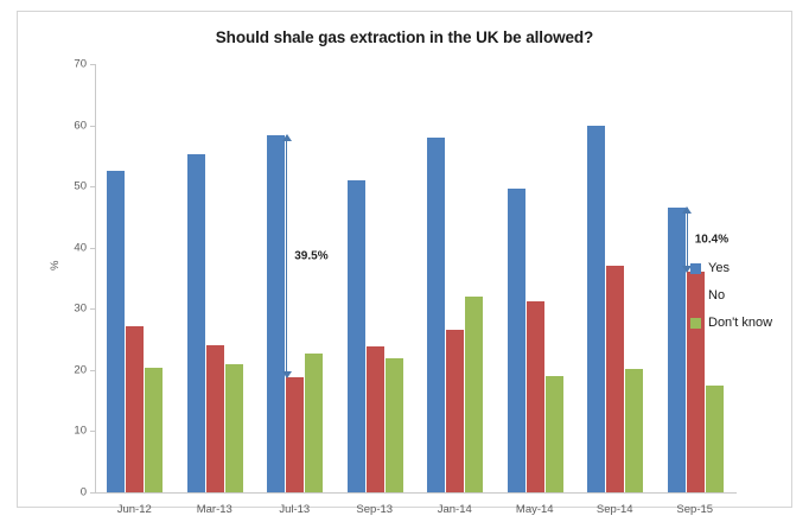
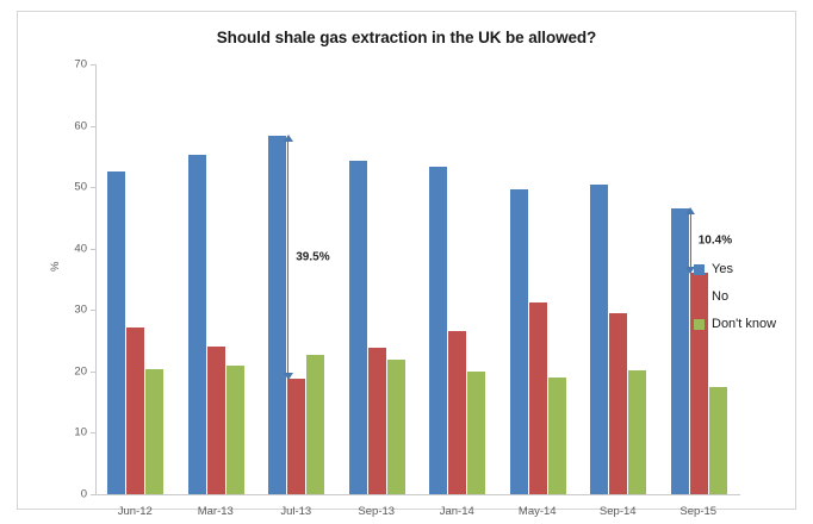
Yes/Sep-13: 51 -> 54
Yes/Jan-14: 58 -> 53
Don't know/Jan-14: 32 -> 20
Yes/Sep-14: 60 -> 50
No/Sep-14: 37 -> 29
